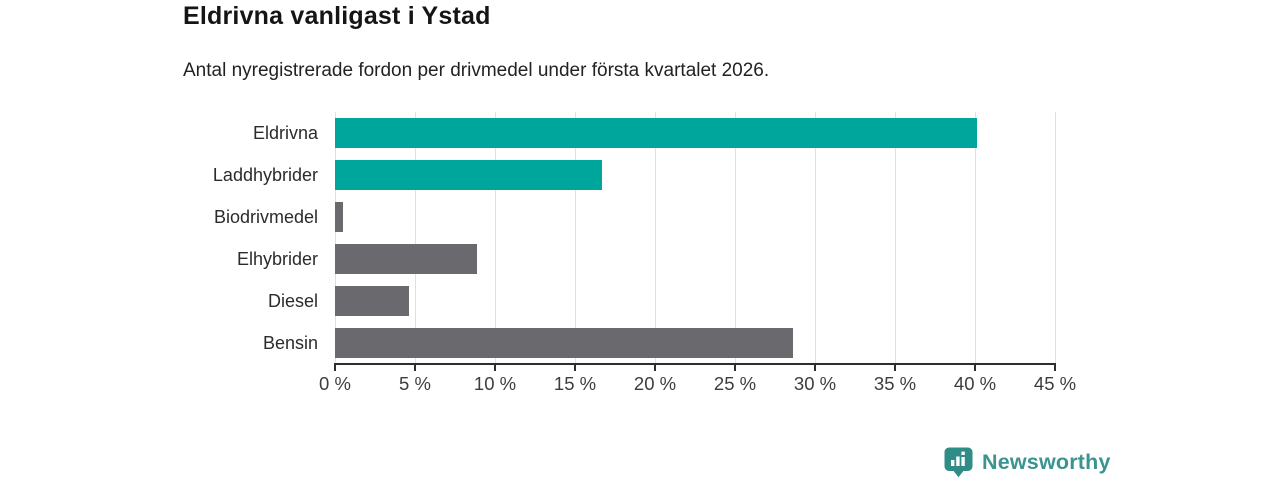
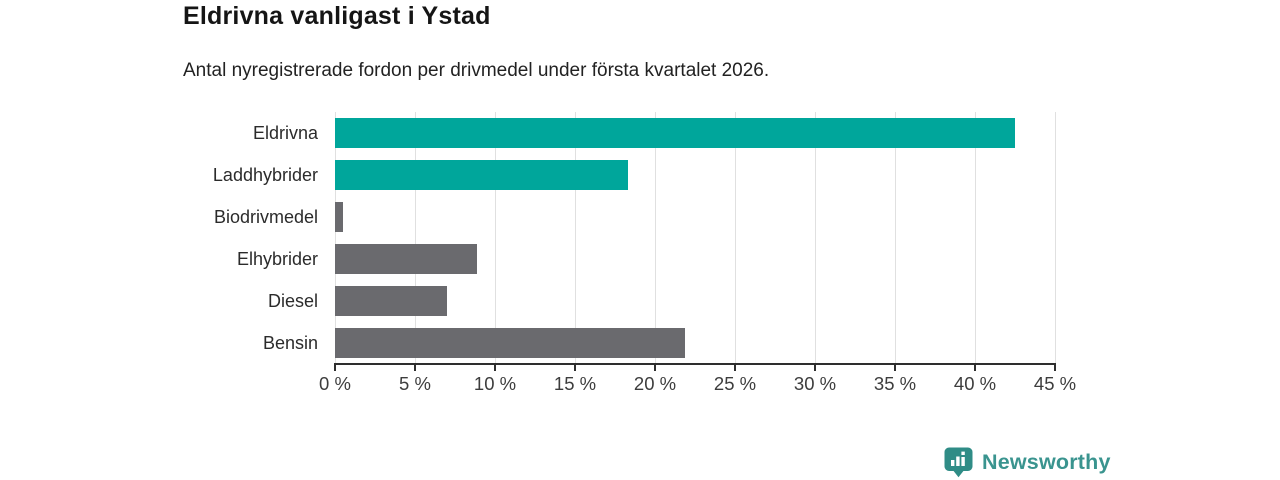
Eldrivna: 40.1% -> 42.5%
Laddhybrider: 16.7% -> 18.3%
Diesel: 4.6% -> 7.0%
Bensin: 28.6% -> 21.9%
